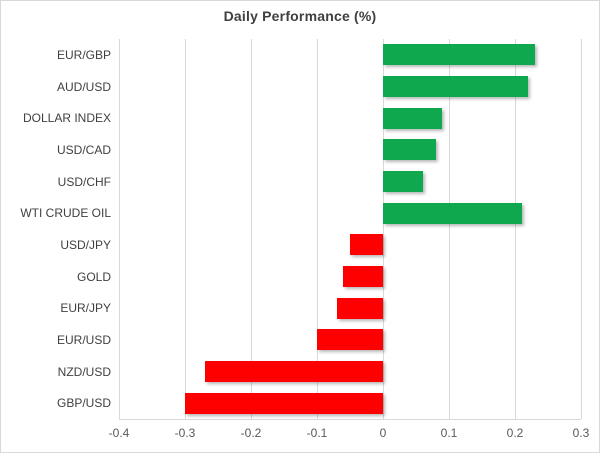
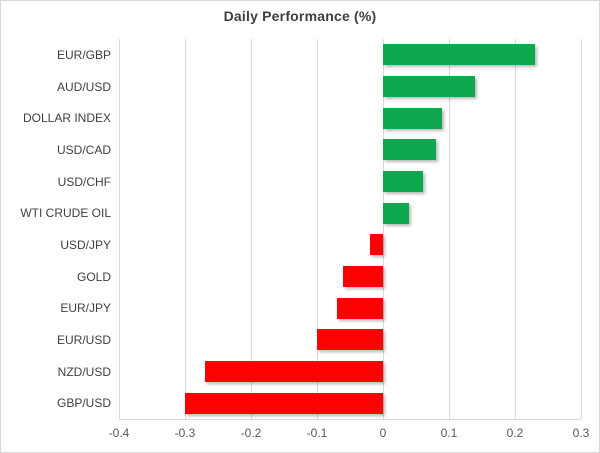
AUD/USD: 0.22 -> 0.14
WTI CRUDE OIL: 0.21 -> 0.04
USD/JPY: -0.05 -> -0.02
